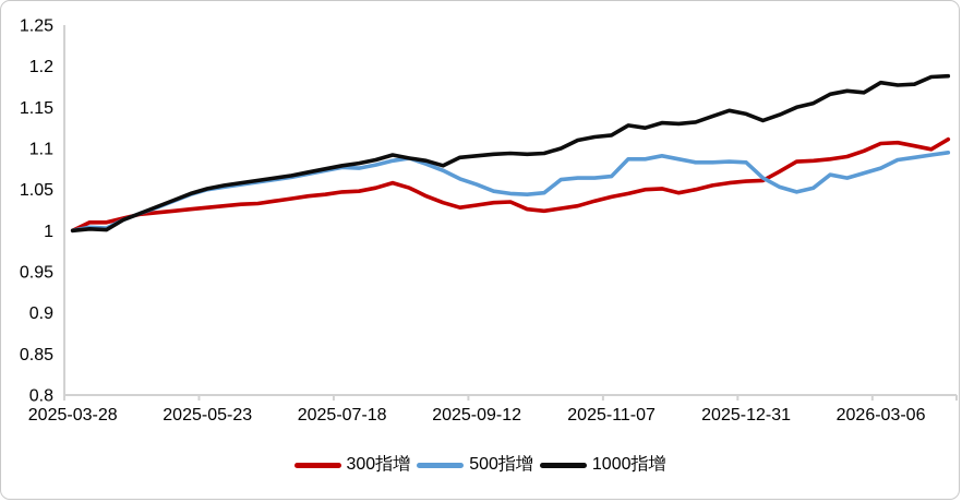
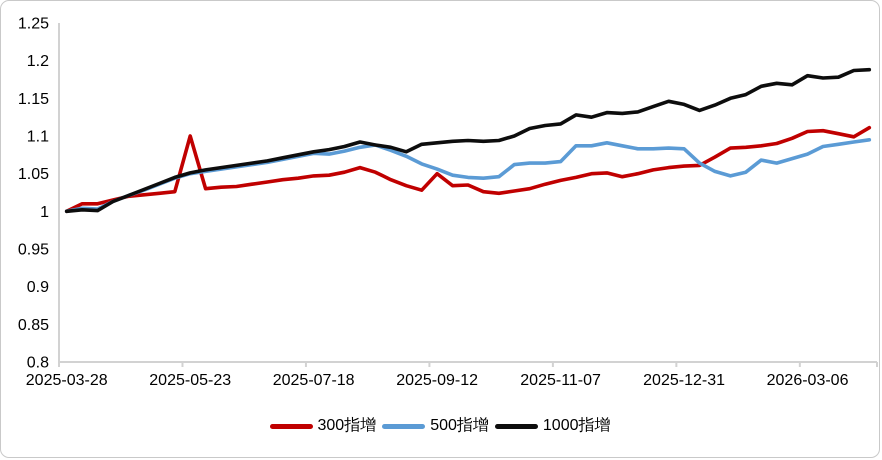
300指增/2025-05-23: 1.03 -> 1.10
300指增/2025-09-12: 1.03 -> 1.05
